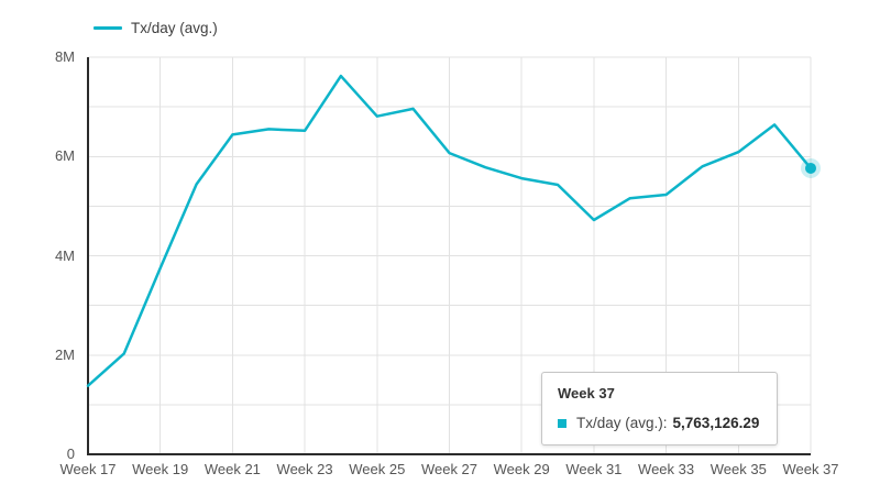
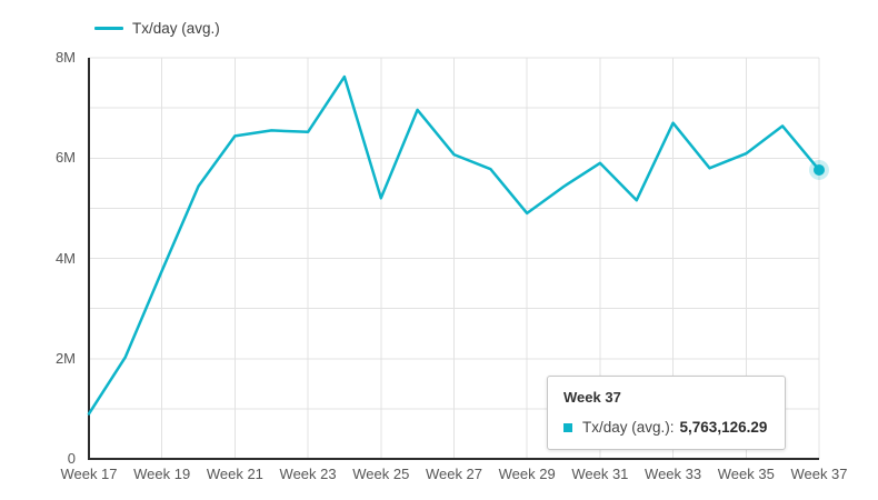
Week 17: 1.4M -> 0.9M
Week 25: 6.8M -> 5.2M
Week 29: 5.6M -> 4.9M
Week 31: 4.7M -> 5.9M
Week 33: 5.2M -> 6.7M
